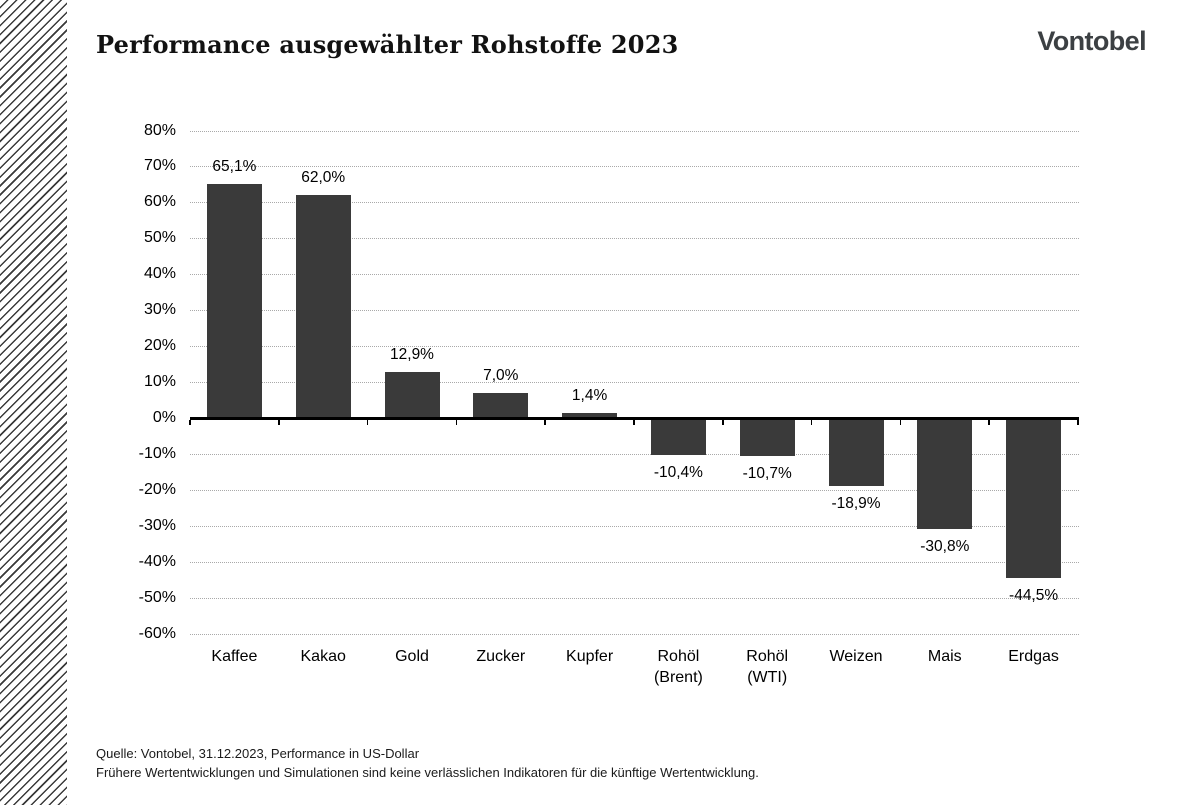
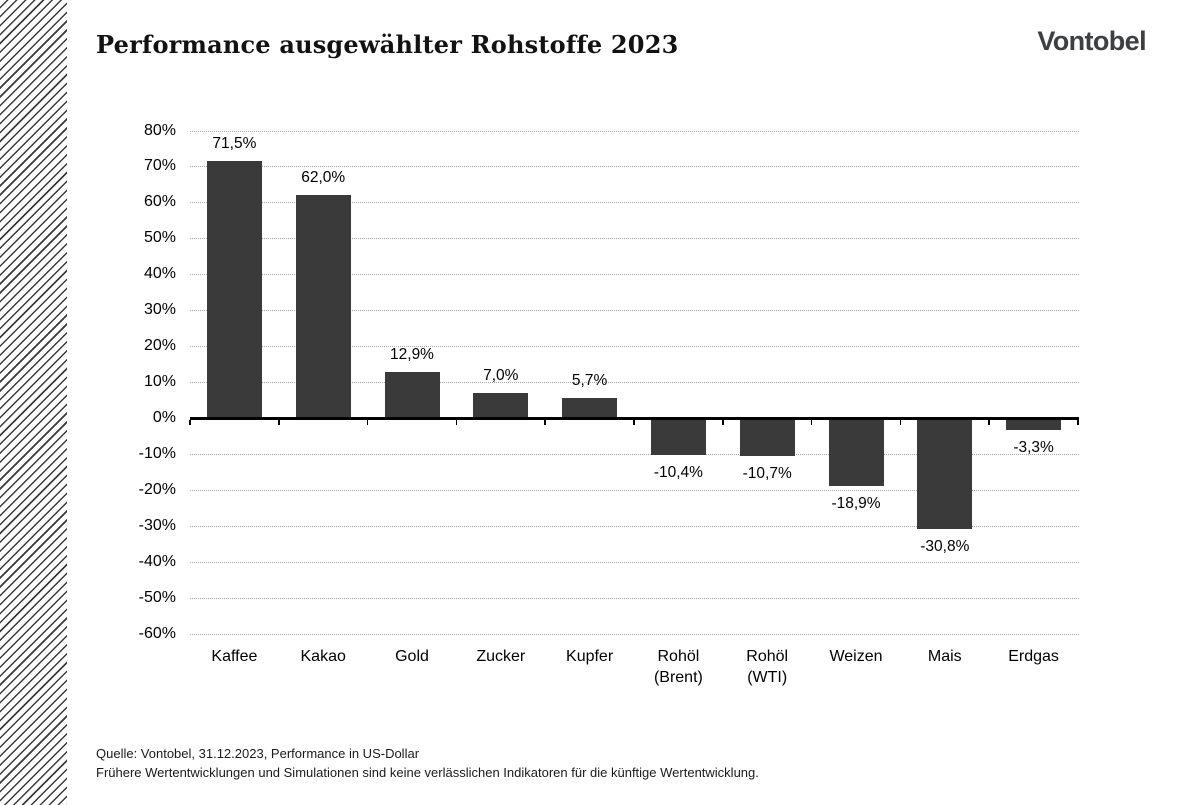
Kaffee: 65,1% -> 71,5%
Kupfer: 1,4% -> 5,7%
Erdgas: -44,5% -> -3,3%
